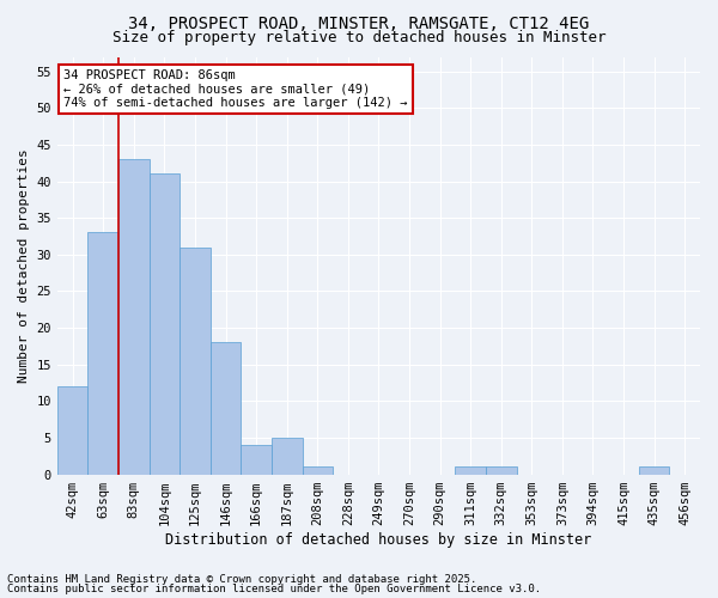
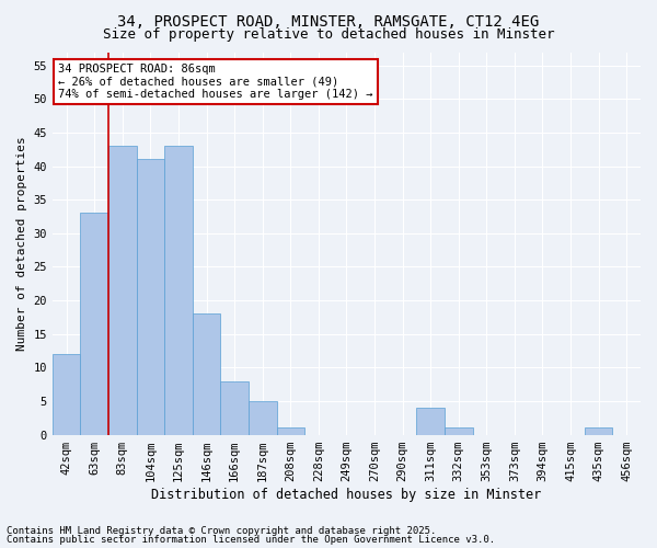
125sqm: 31 -> 43
166sqm: 4 -> 8
311sqm: 1 -> 4
